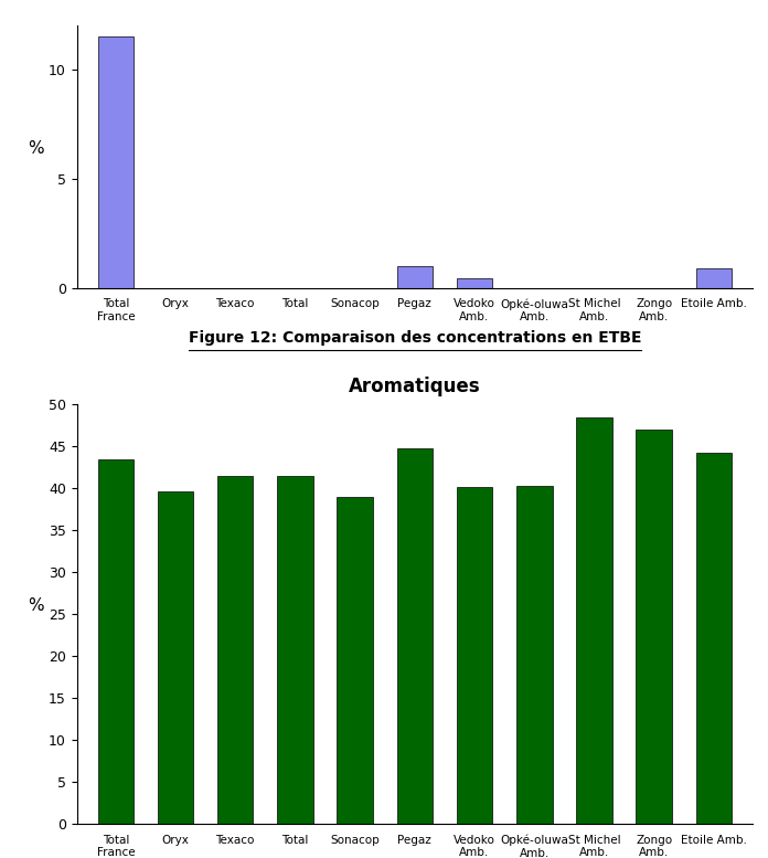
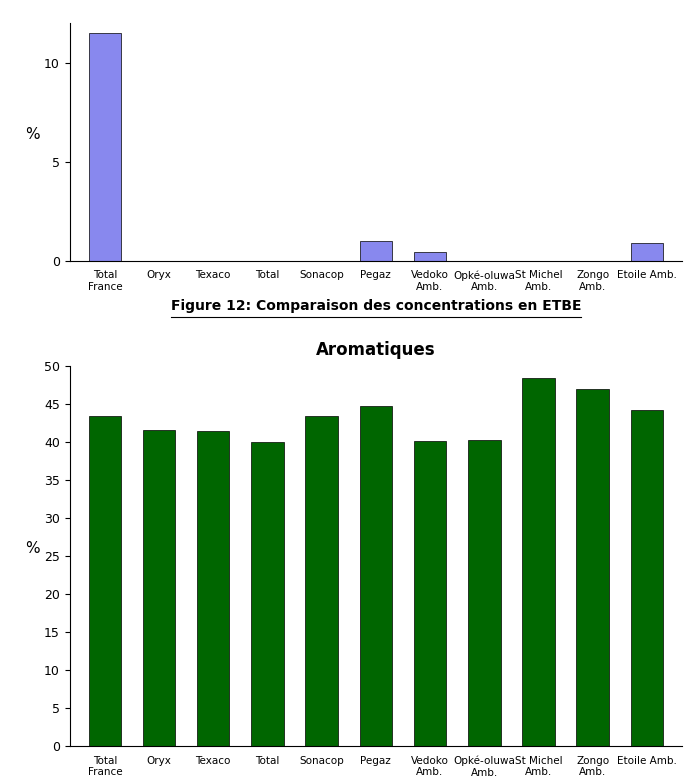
Aromatiques/Oryx: 39.7 -> 41.6
Aromatiques/Total: 41.5 -> 40.0
Aromatiques/Sonacop: 39.0 -> 43.4
